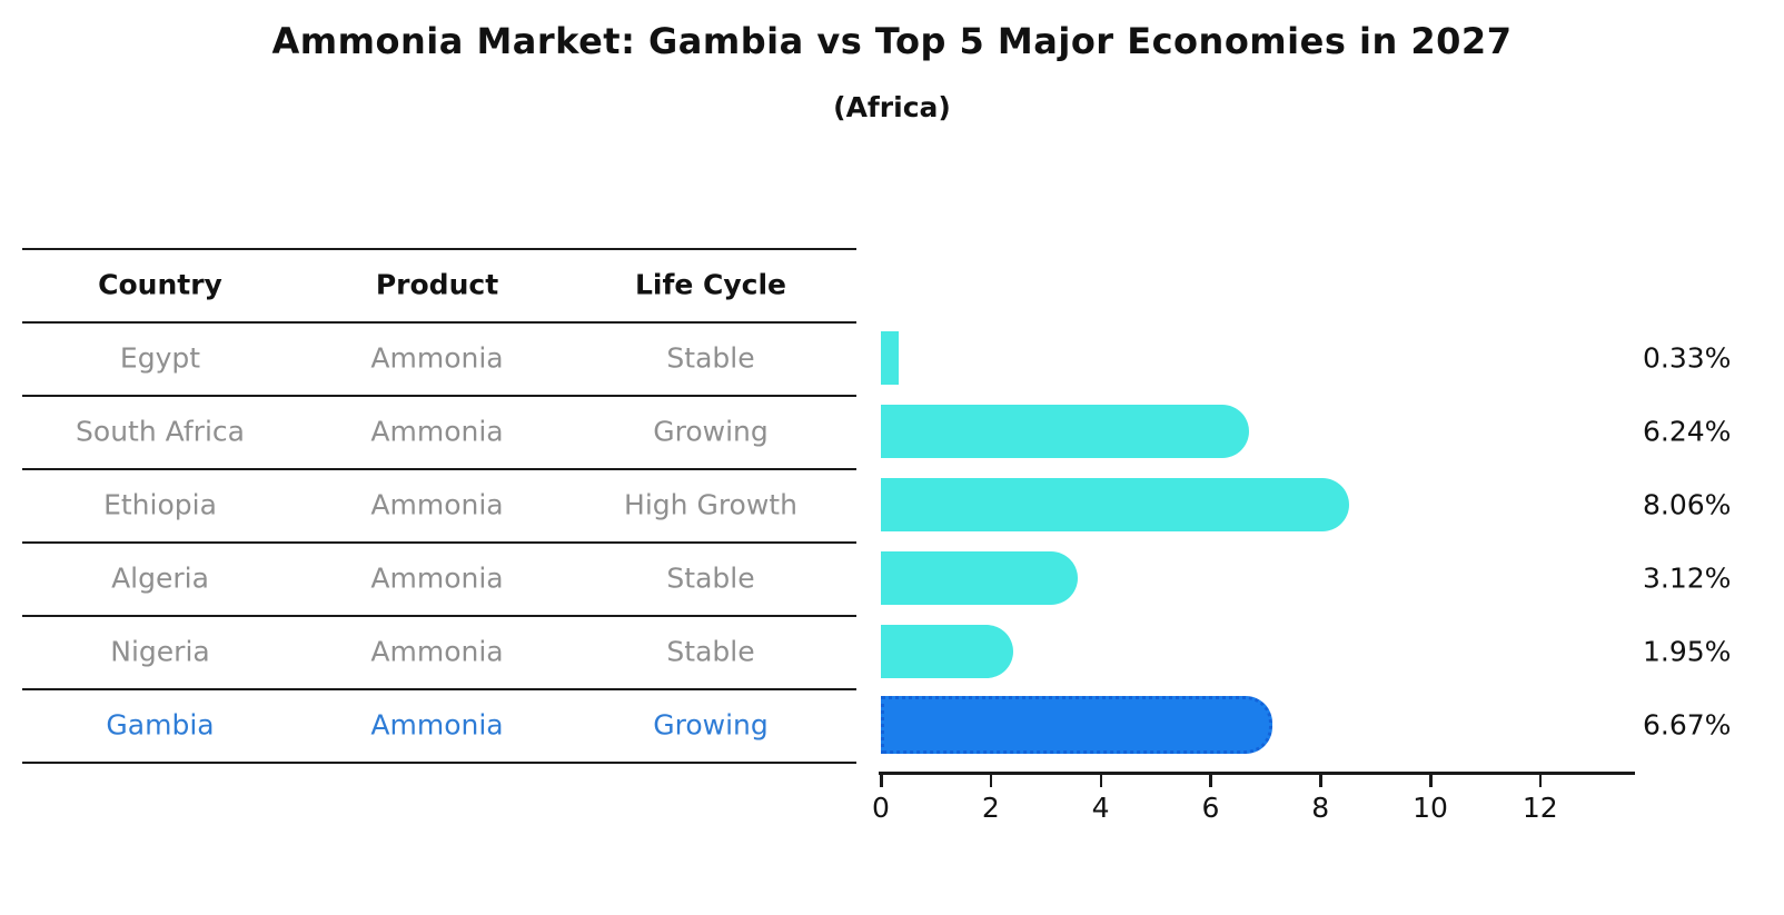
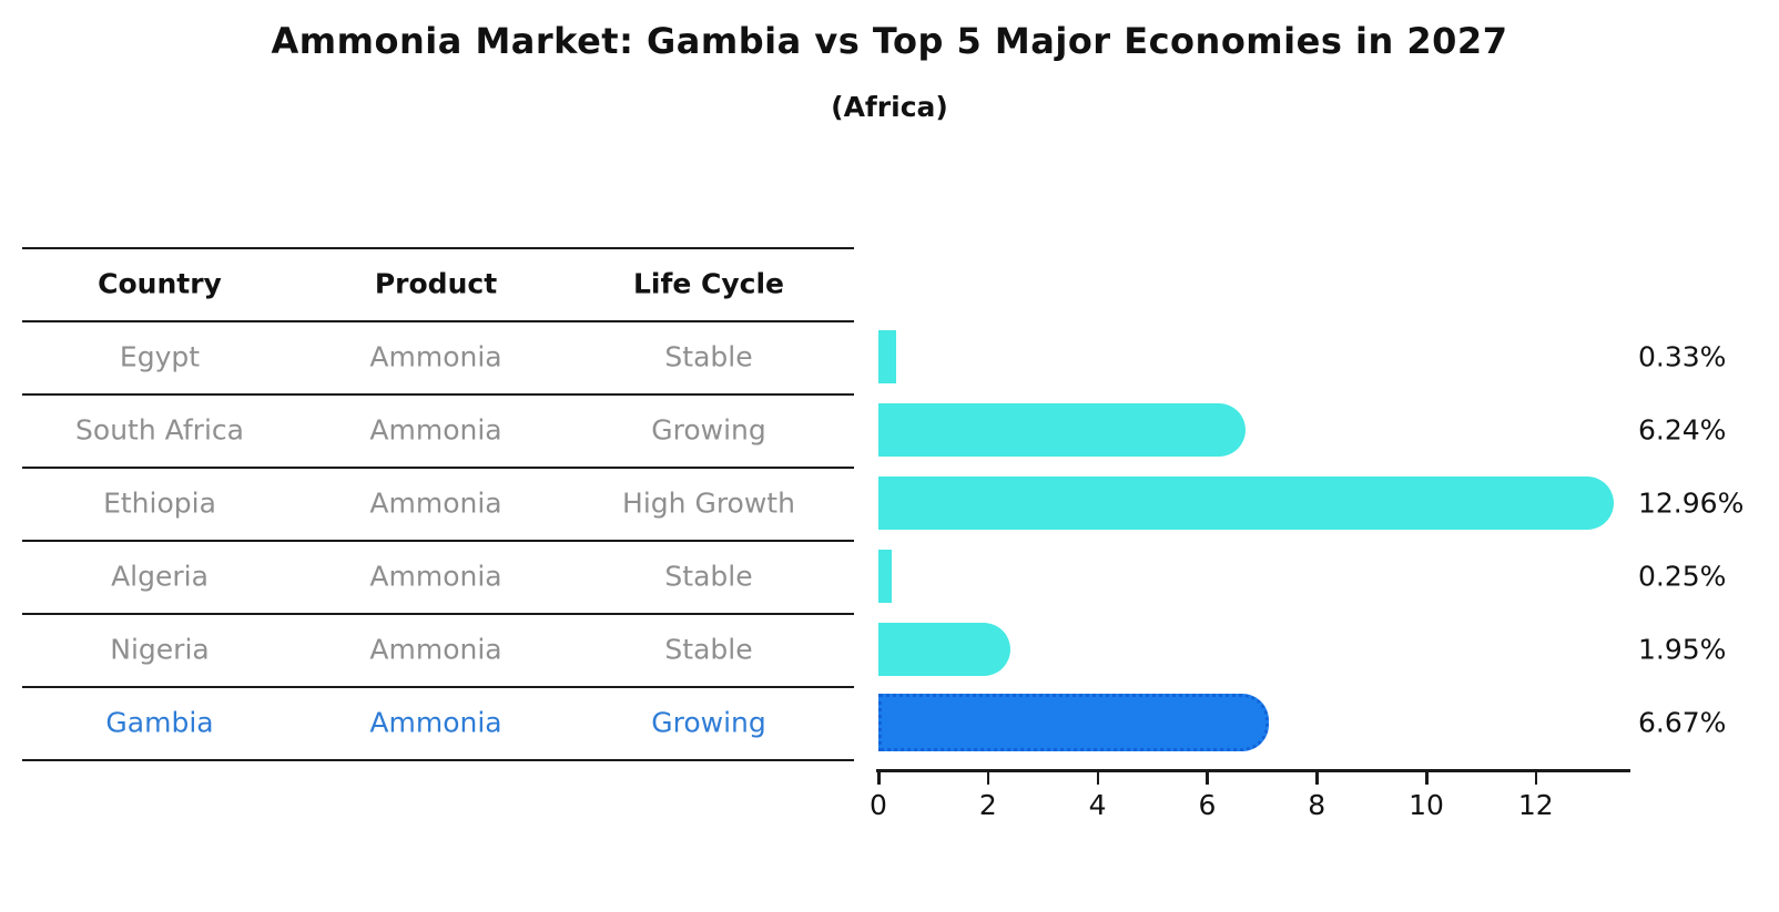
Ethiopia: 8.06% -> 12.96%
Algeria: 3.12% -> 0.25%
